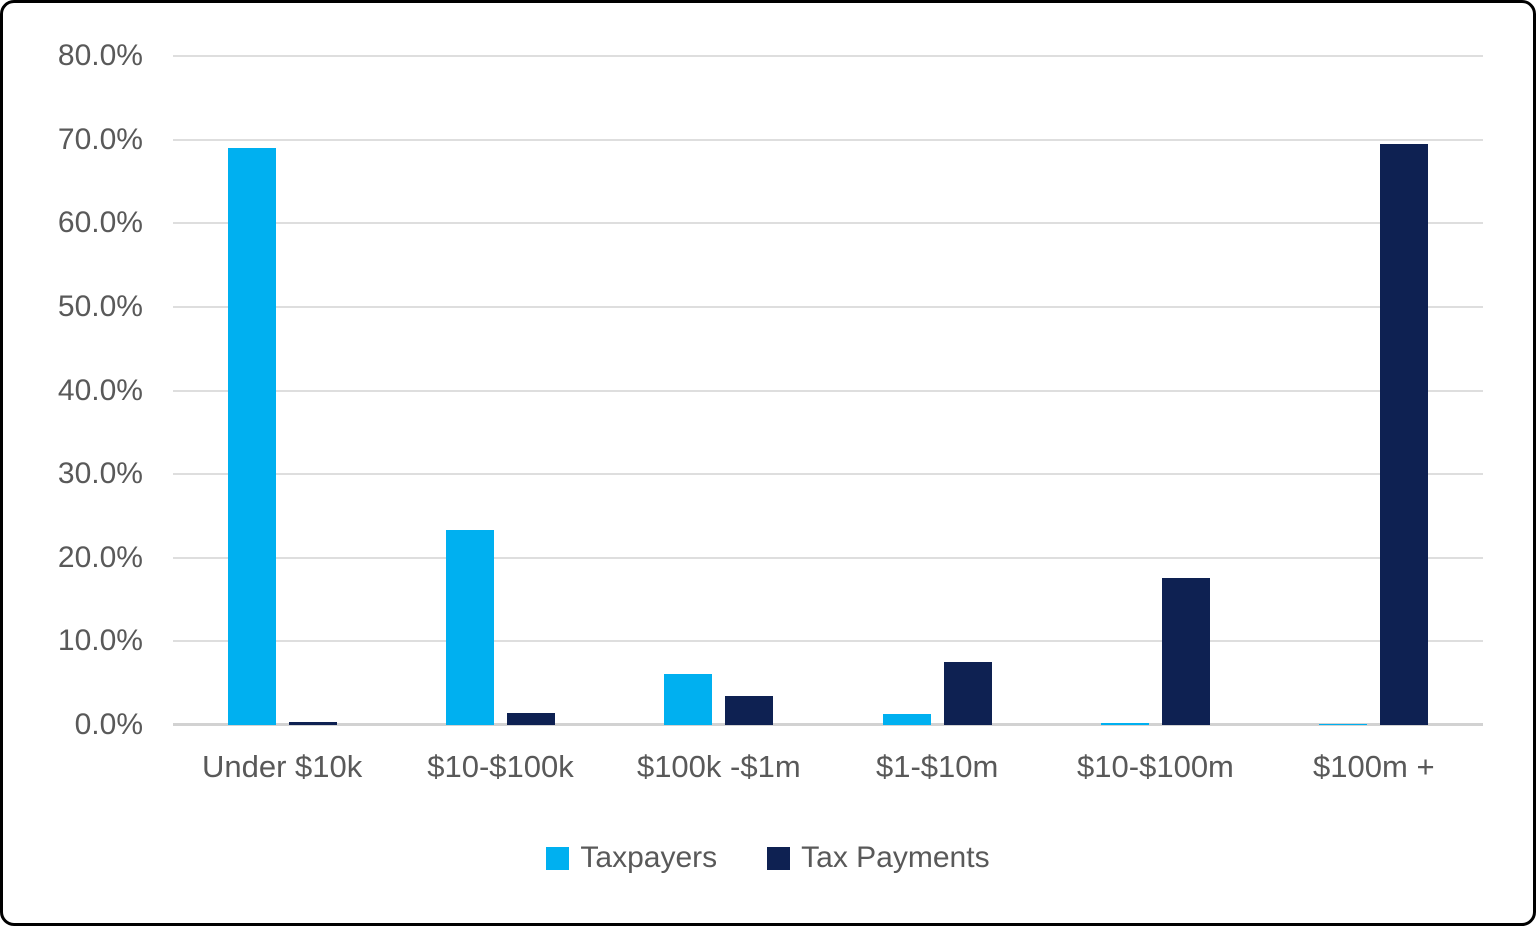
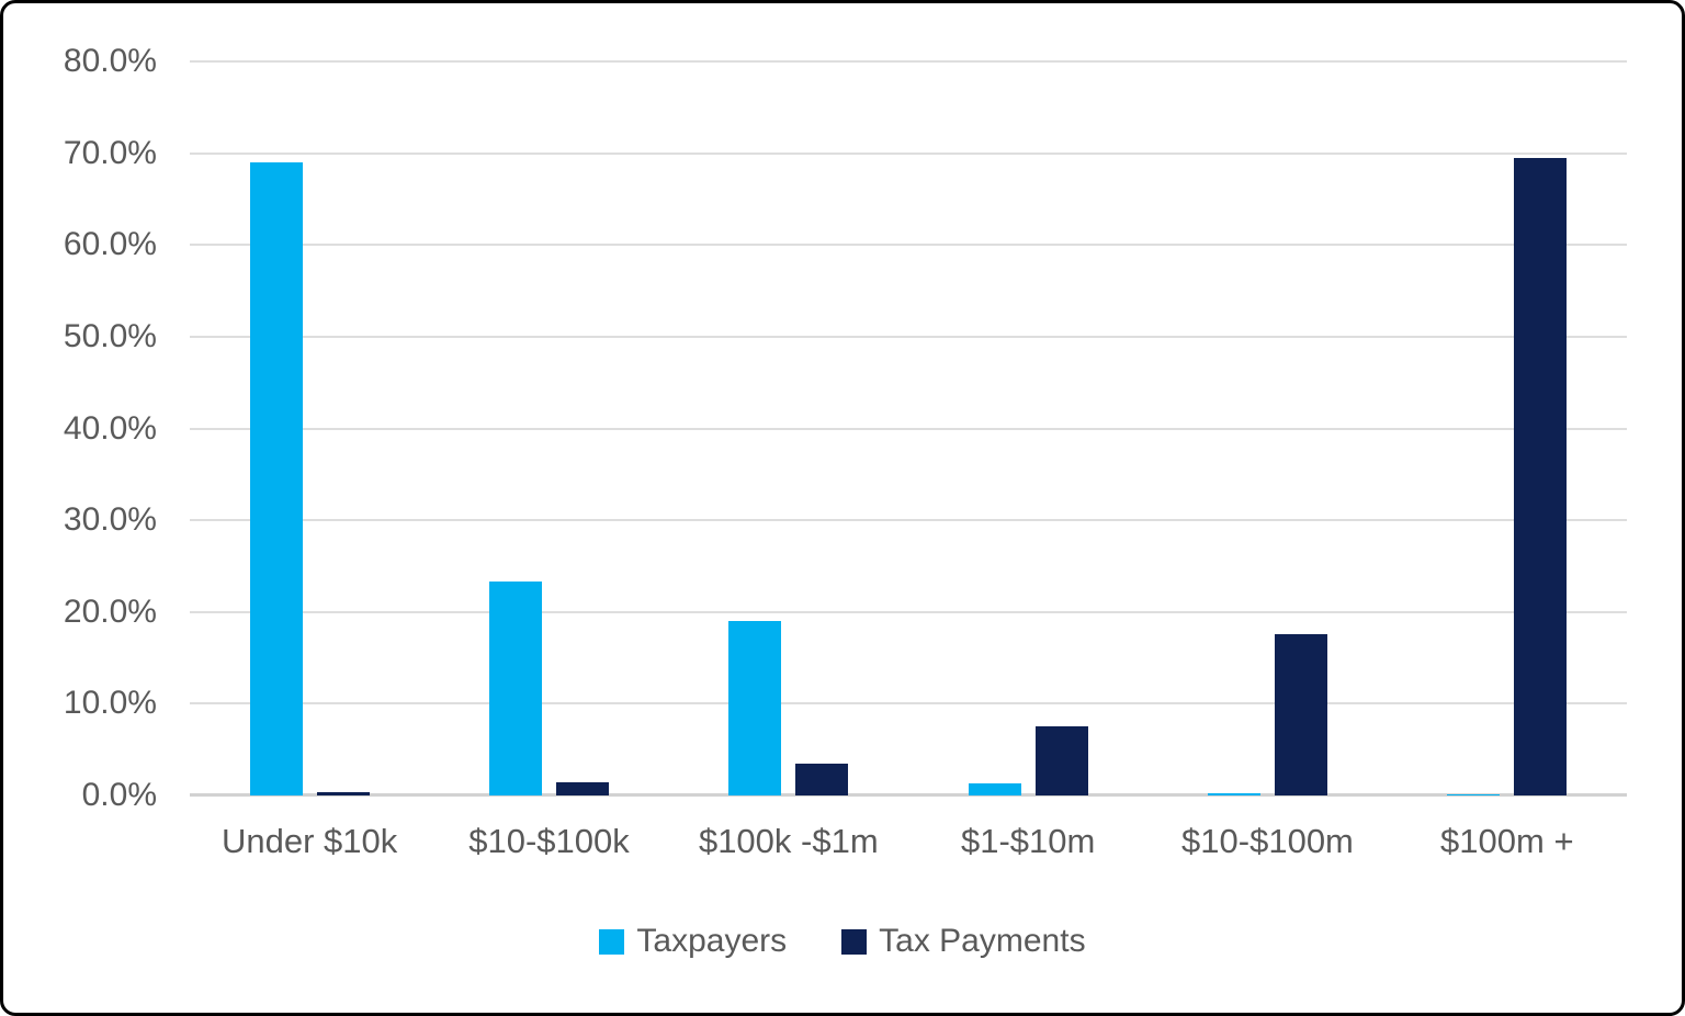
Taxpayers/$100k -$1m: 6% -> 19%
